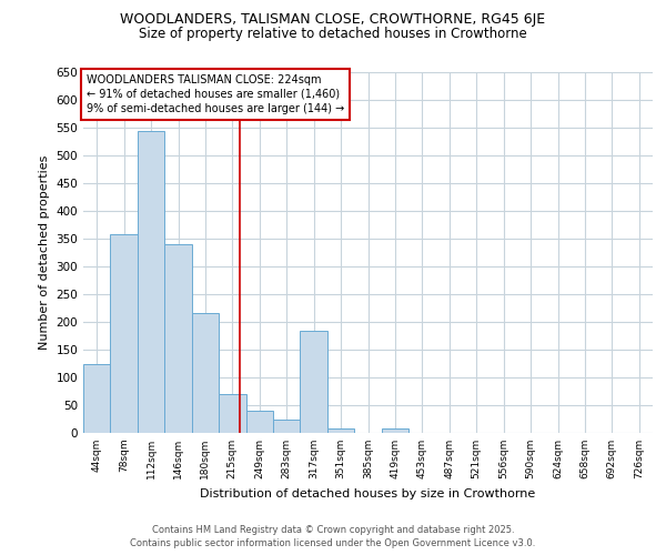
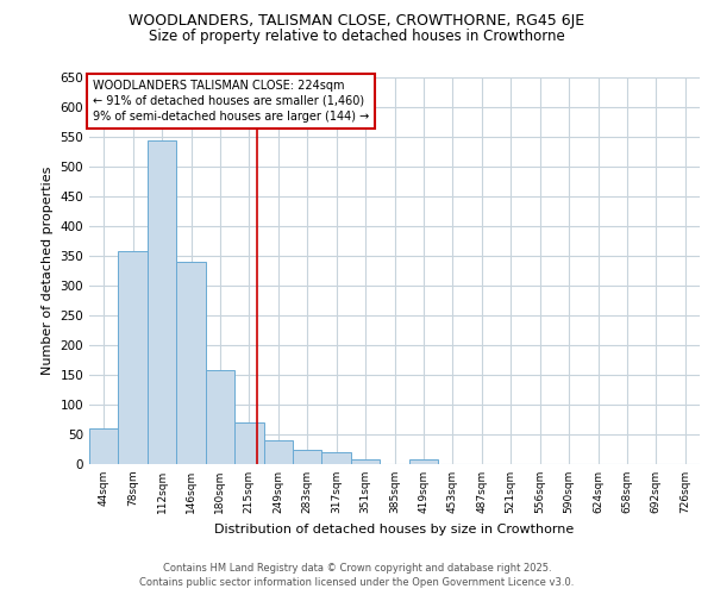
44sqm: 124 -> 60
180sqm: 216 -> 158
317sqm: 184 -> 20
